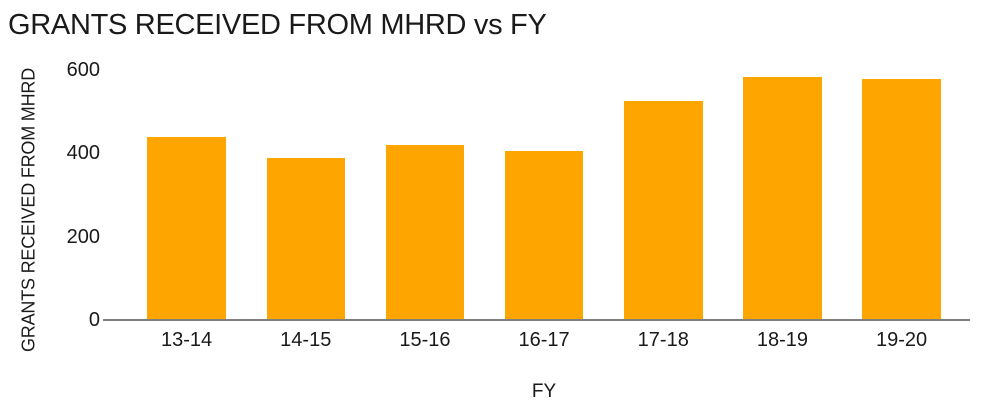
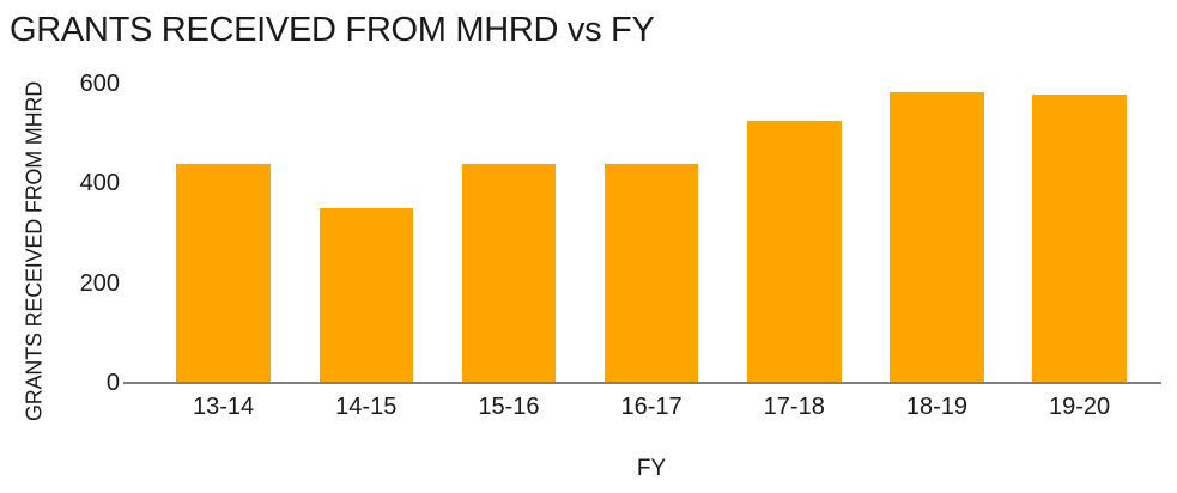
14-15: 390 -> 350
15-16: 420 -> 440
16-17: 400 -> 440
